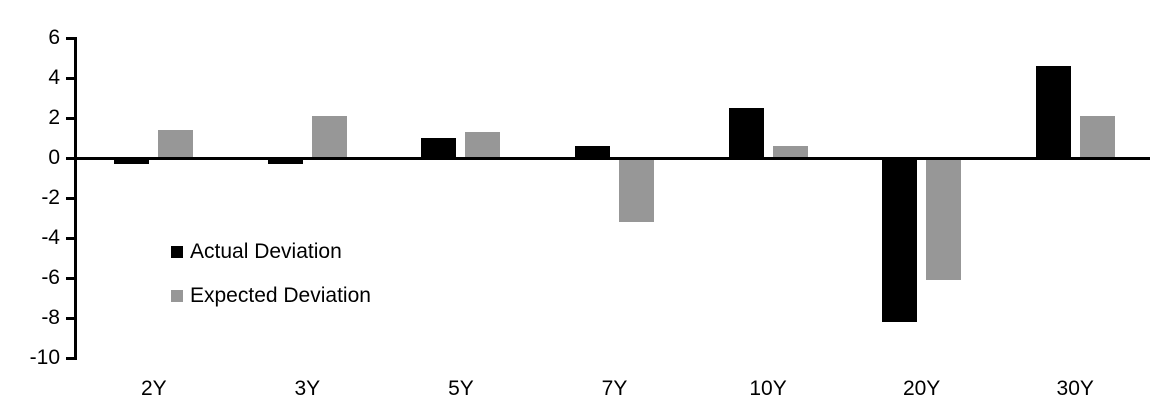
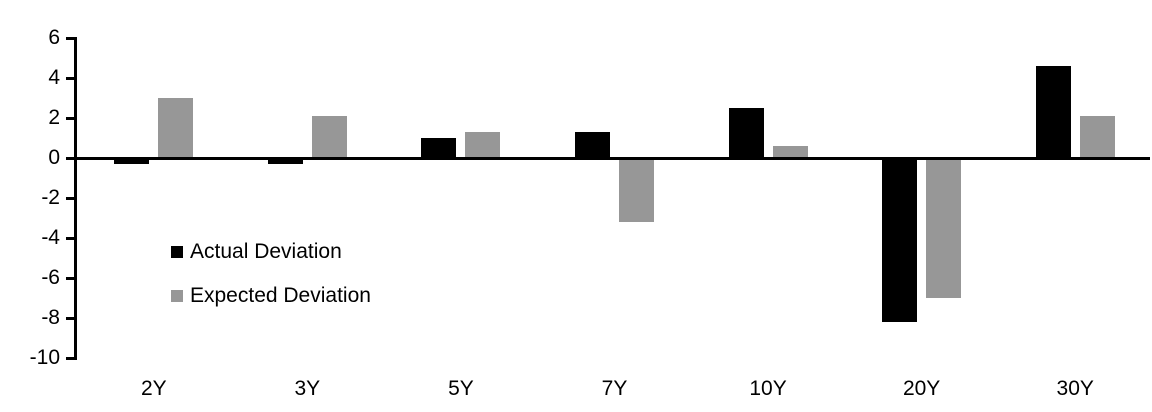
Expected Deviation/2Y: 1.4 -> 3.0
Actual Deviation/7Y: 0.6 -> 1.3
Expected Deviation/20Y: -6.1 -> -7.0
